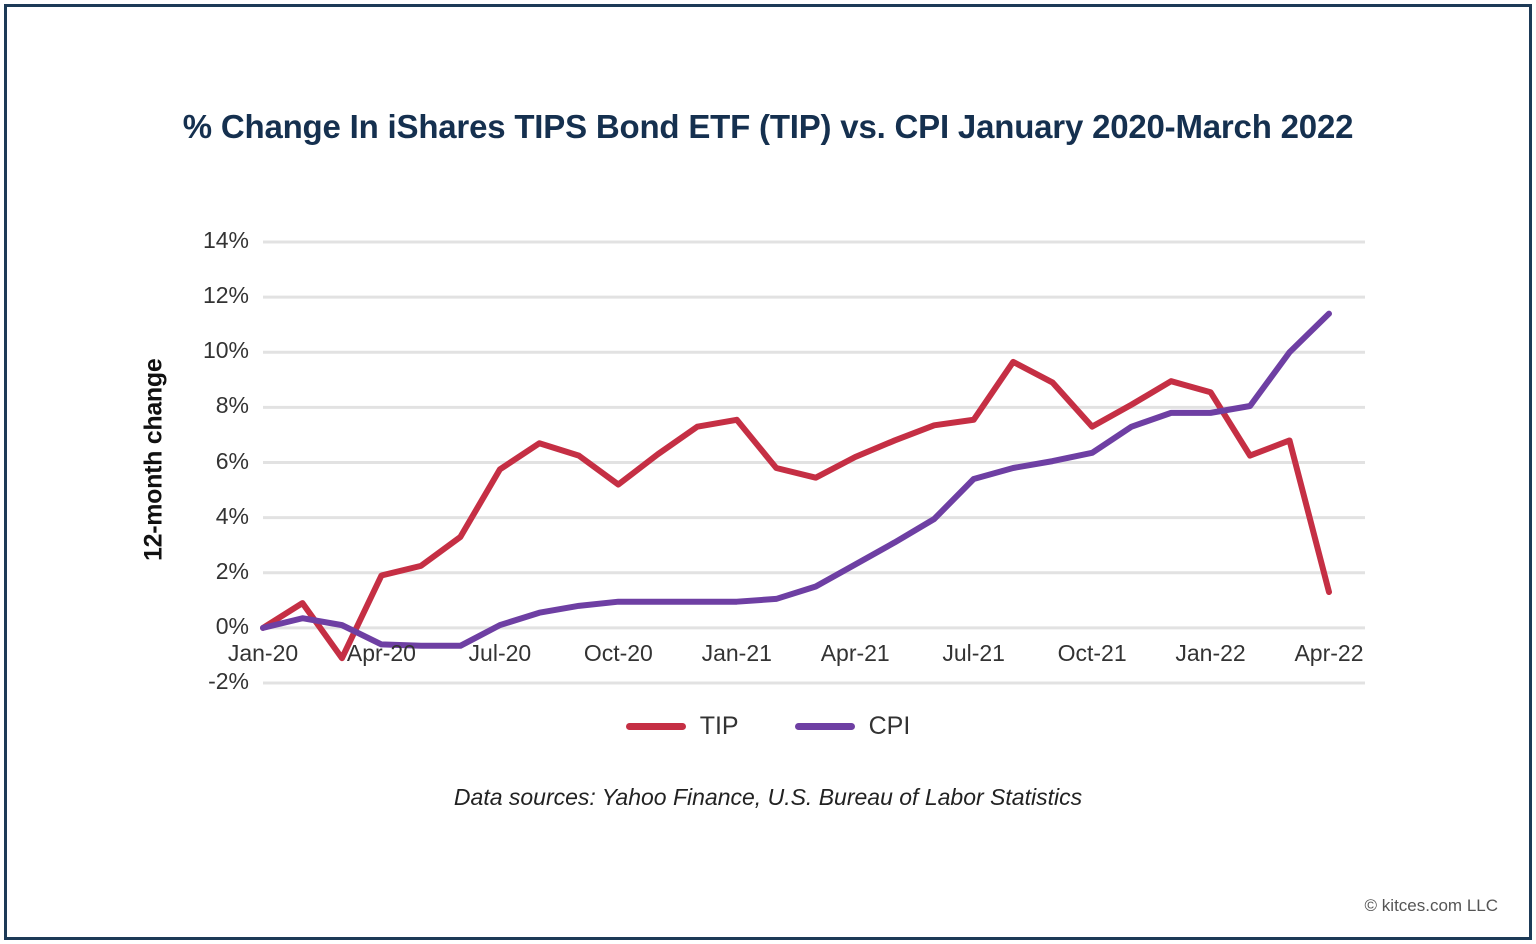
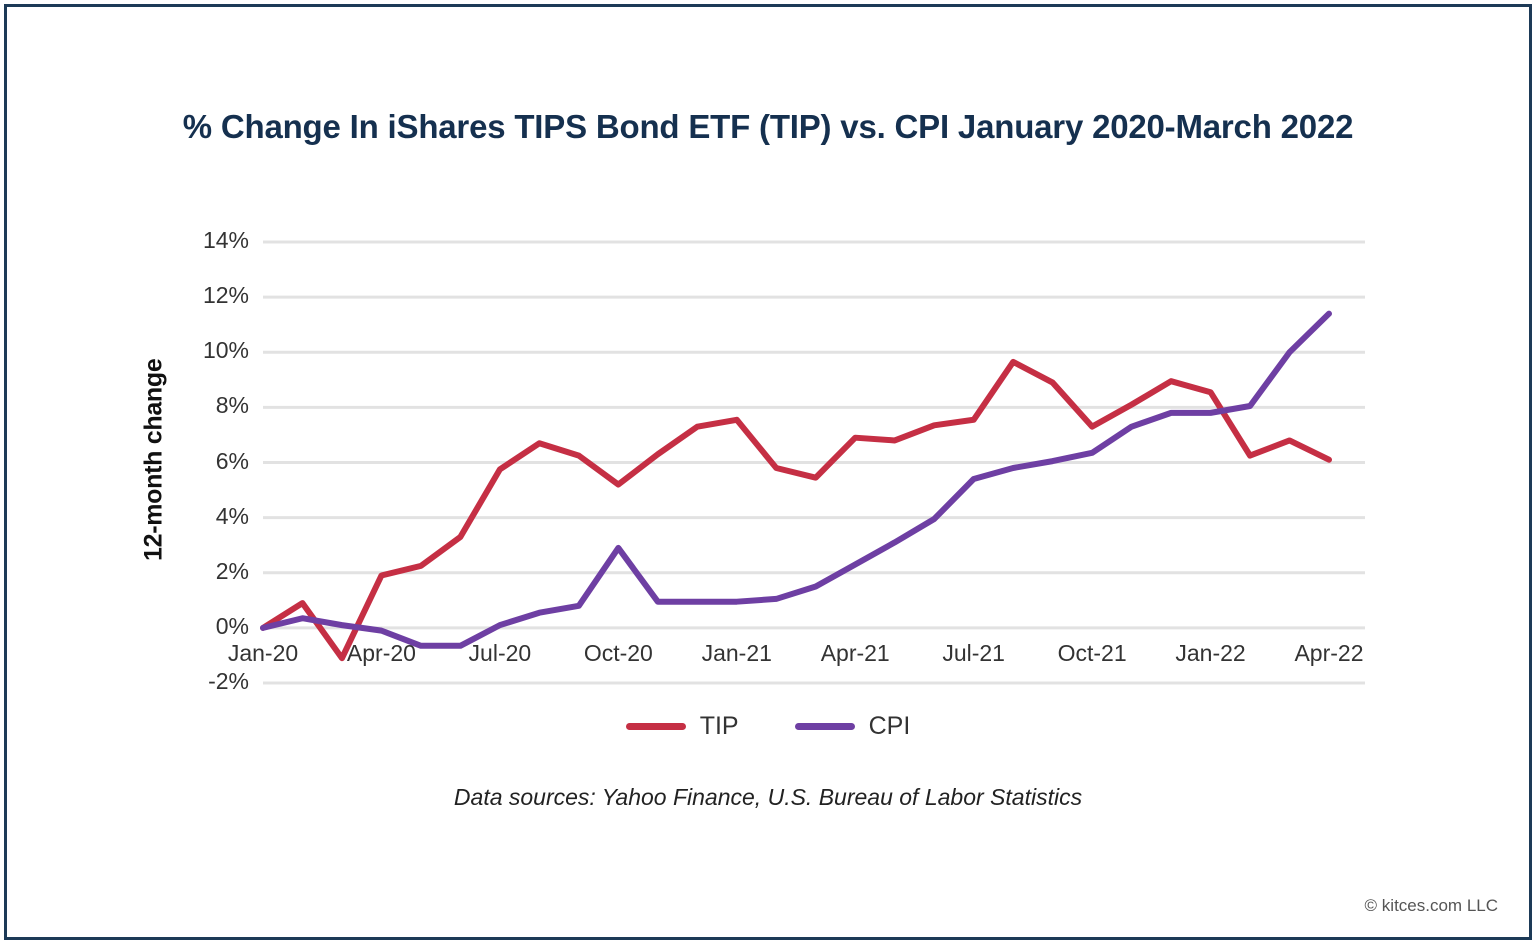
CPI/Apr-20: -0.6% -> -0.1%
CPI/Oct-20: 0.9% -> 2.9%
TIP/Apr-21: 6.2% -> 6.9%
TIP/Apr-22: 1.3% -> 6.1%
